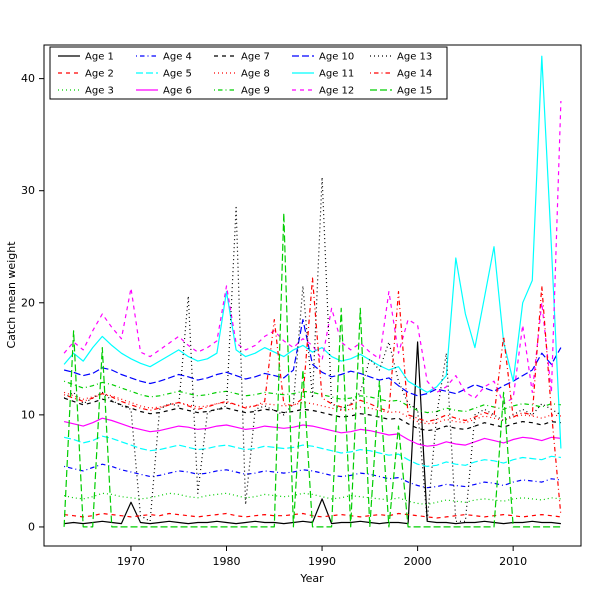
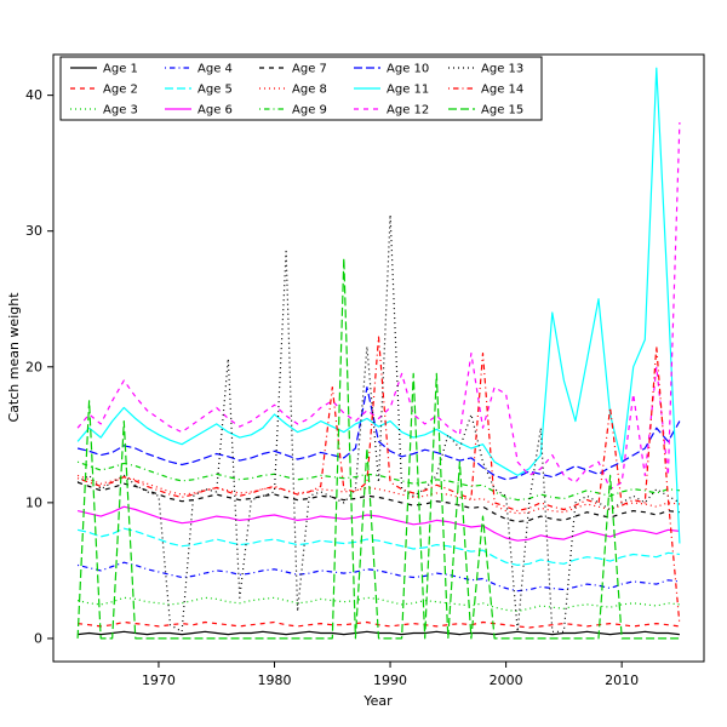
Age 1/1970: 2.2 -> 0.4
Age 12/1970: 21.3 -> 16.2
Age 11/1980: 21.0 -> 16.5
Age 12/1980: 21.5 -> 17.2
Age 1/1990: 2.5 -> 0.4
Age 12/1990: 14.9 -> 17.0
Age 1/2000: 16.5 -> 0.4
